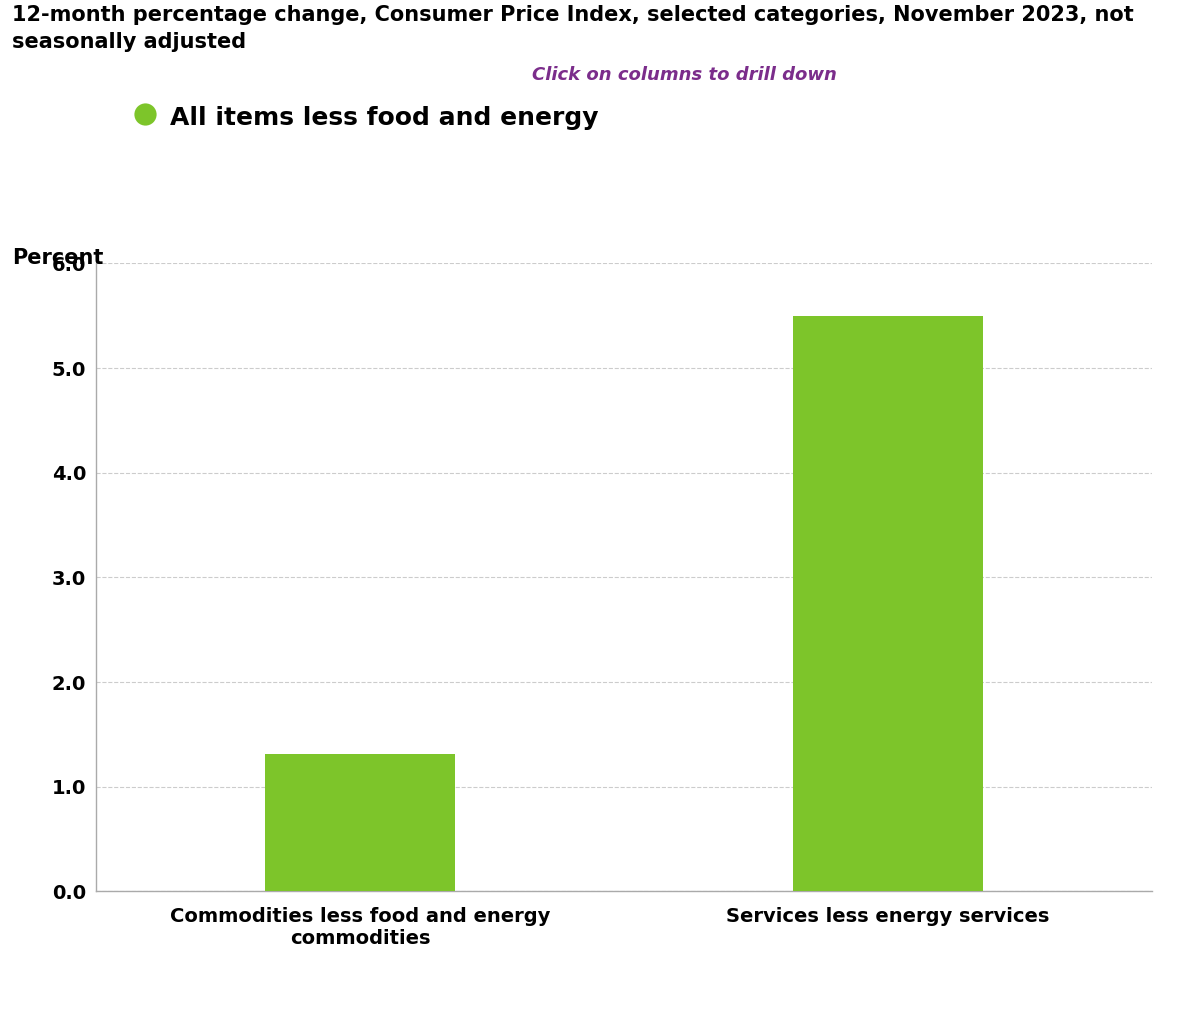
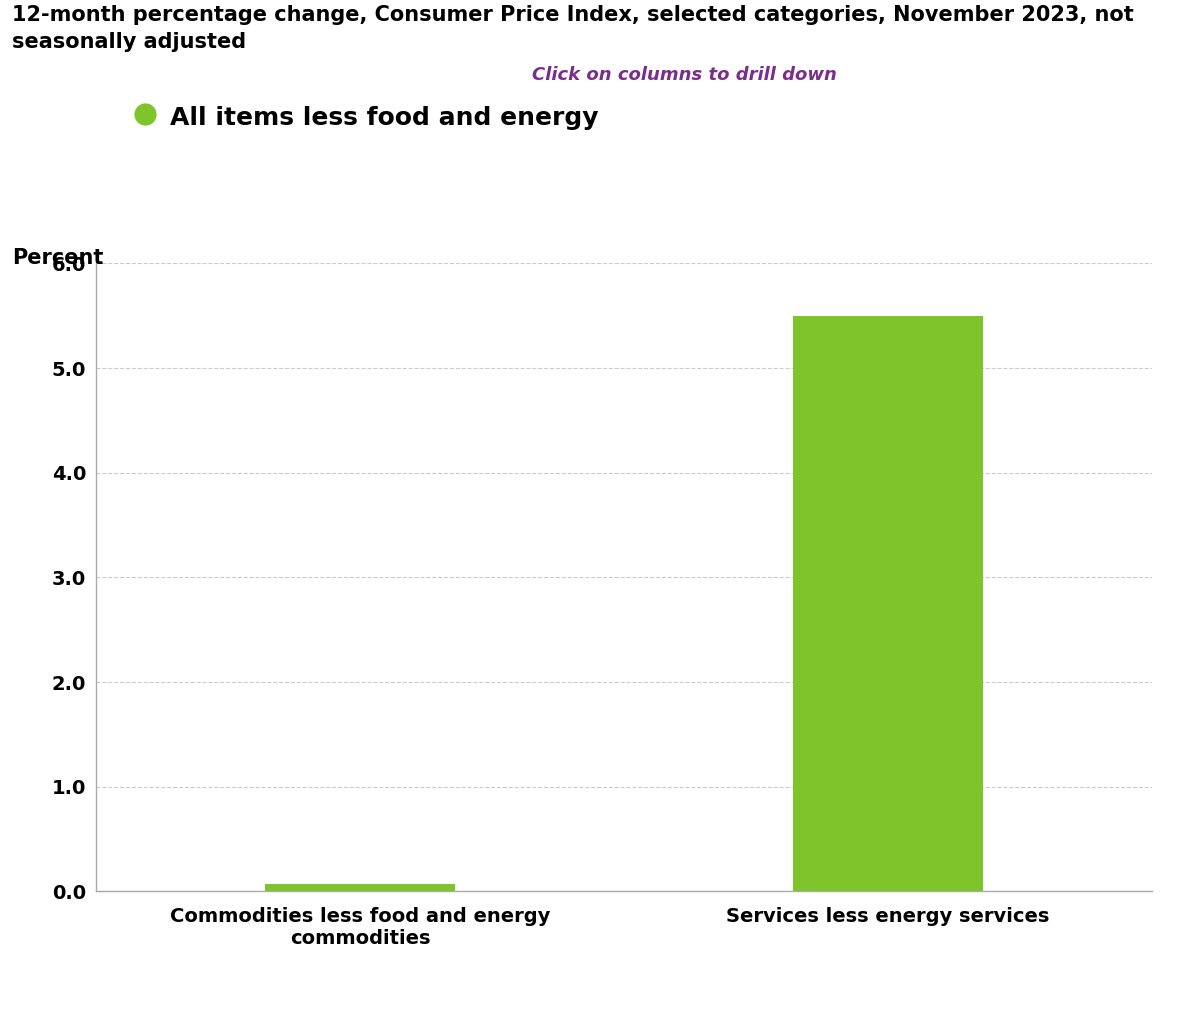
Commodities less food and energy commodities: 1.31 -> 0.07
